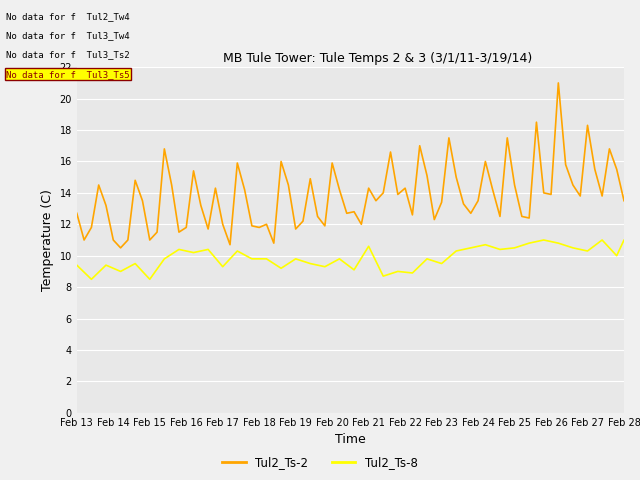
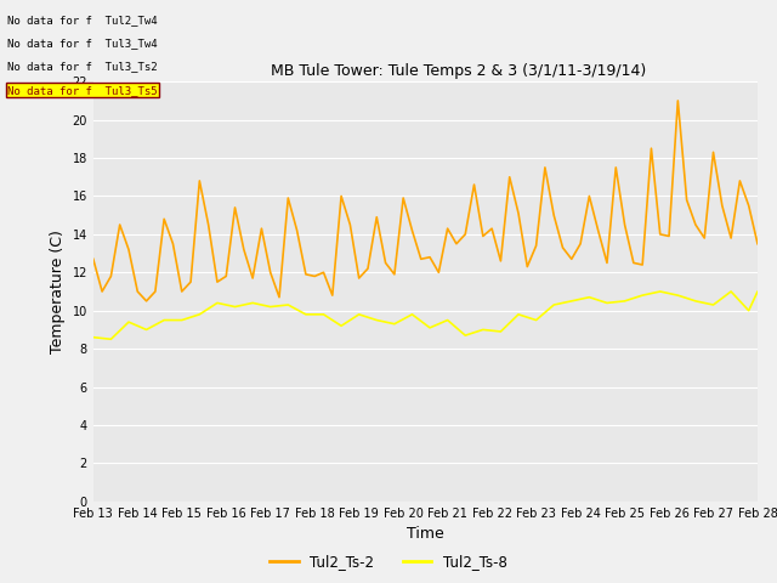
Tul2_Ts-8/Feb 13: 9.4 -> 8.6
Tul2_Ts-8/Feb 15: 8.5 -> 9.5
Tul2_Ts-8/Feb 17: 9.3 -> 10.2
Tul2_Ts-8/Feb 21: 10.6 -> 9.5
